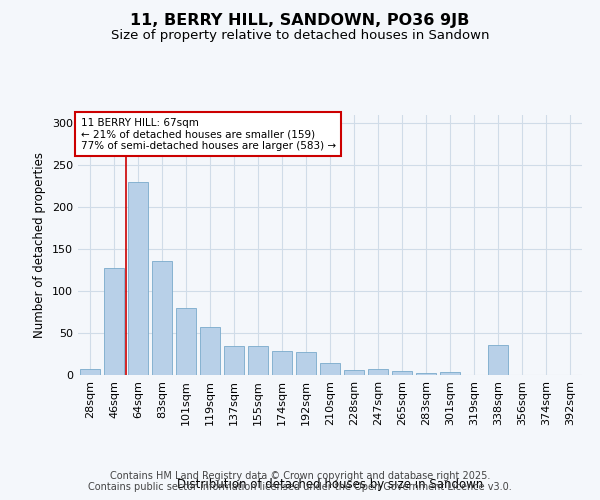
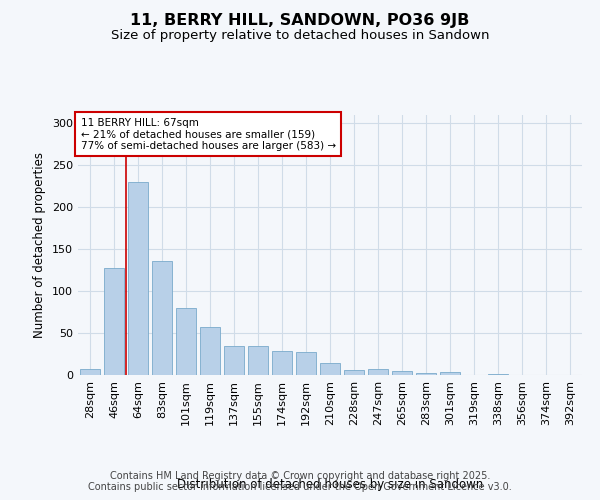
338sqm: 36 -> 1
